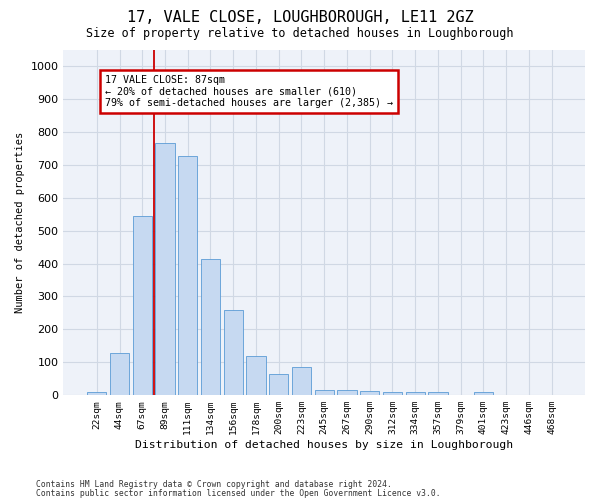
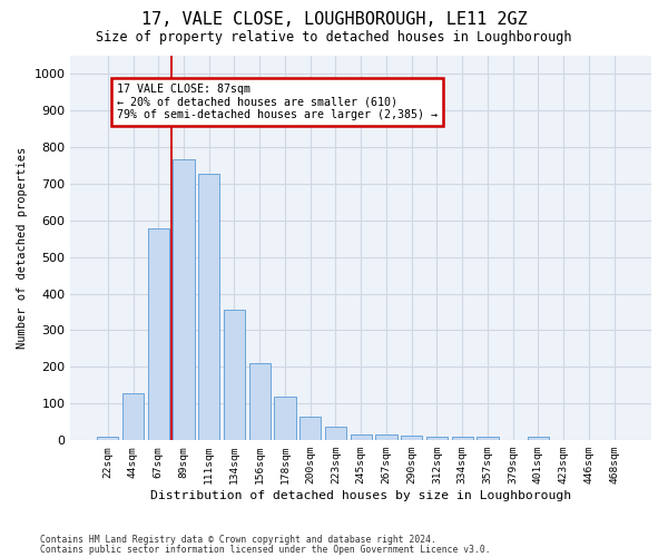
67sqm: 545 -> 578
134sqm: 415 -> 357
156sqm: 260 -> 210
223sqm: 85 -> 38
